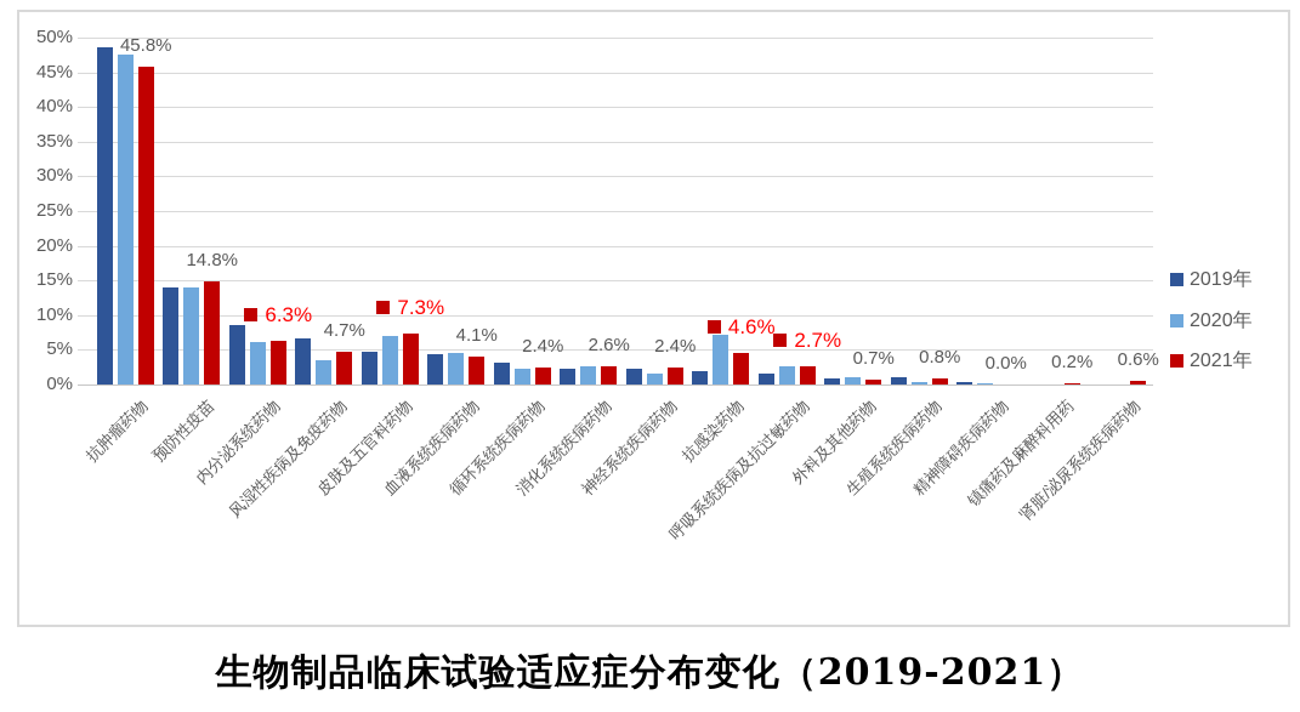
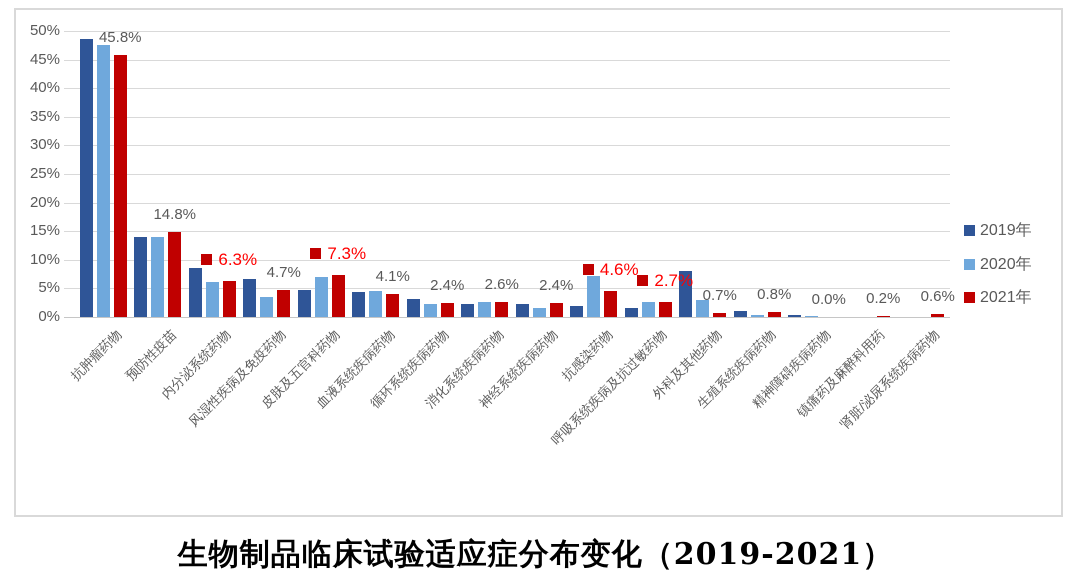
2019年/外科及其他药物: 1% -> 8%
2020年/外科及其他药物: 1% -> 3%
